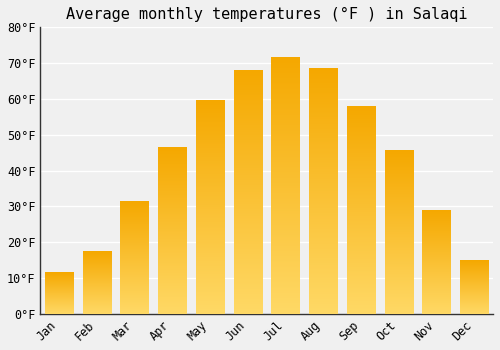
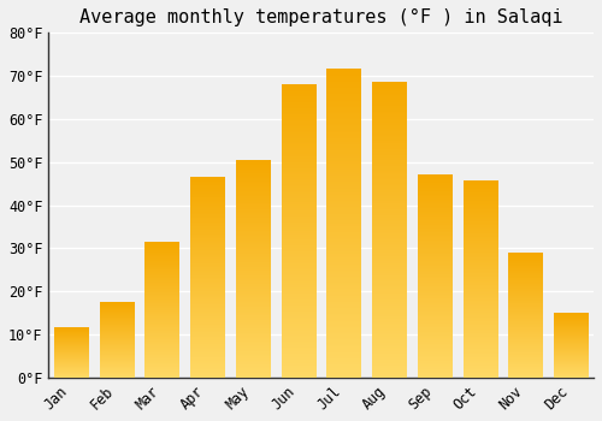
May: 59.5°F -> 50.5°F
Sep: 58.0°F -> 47.0°F
